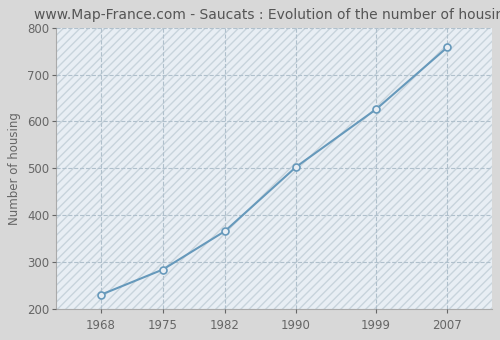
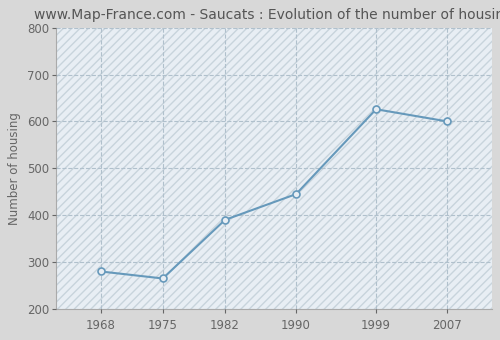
1968: 230 -> 280
1975: 284 -> 265
1982: 366 -> 390
1990: 503 -> 445
2007: 758 -> 600
